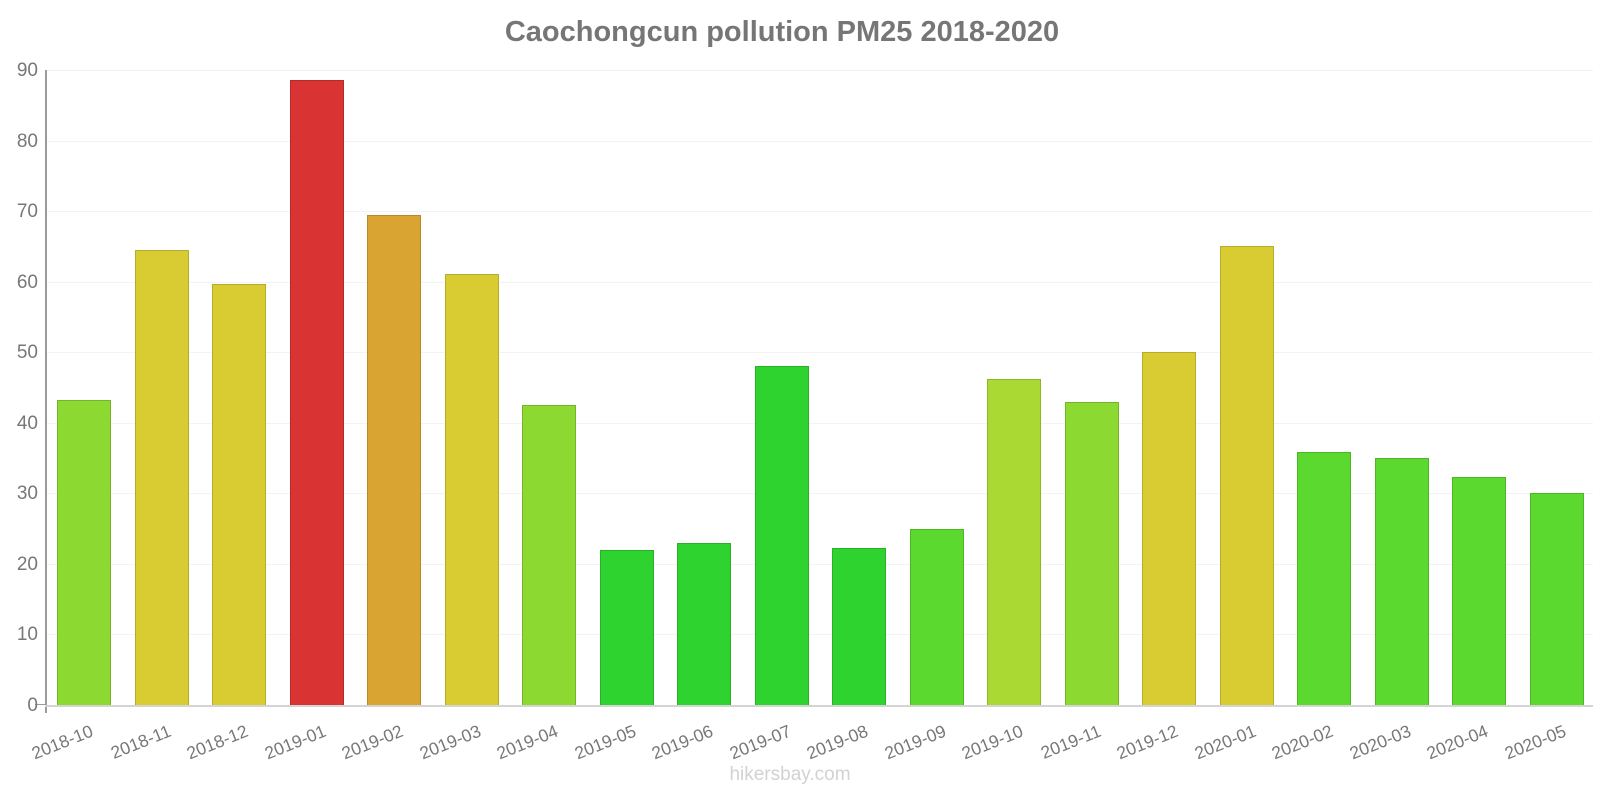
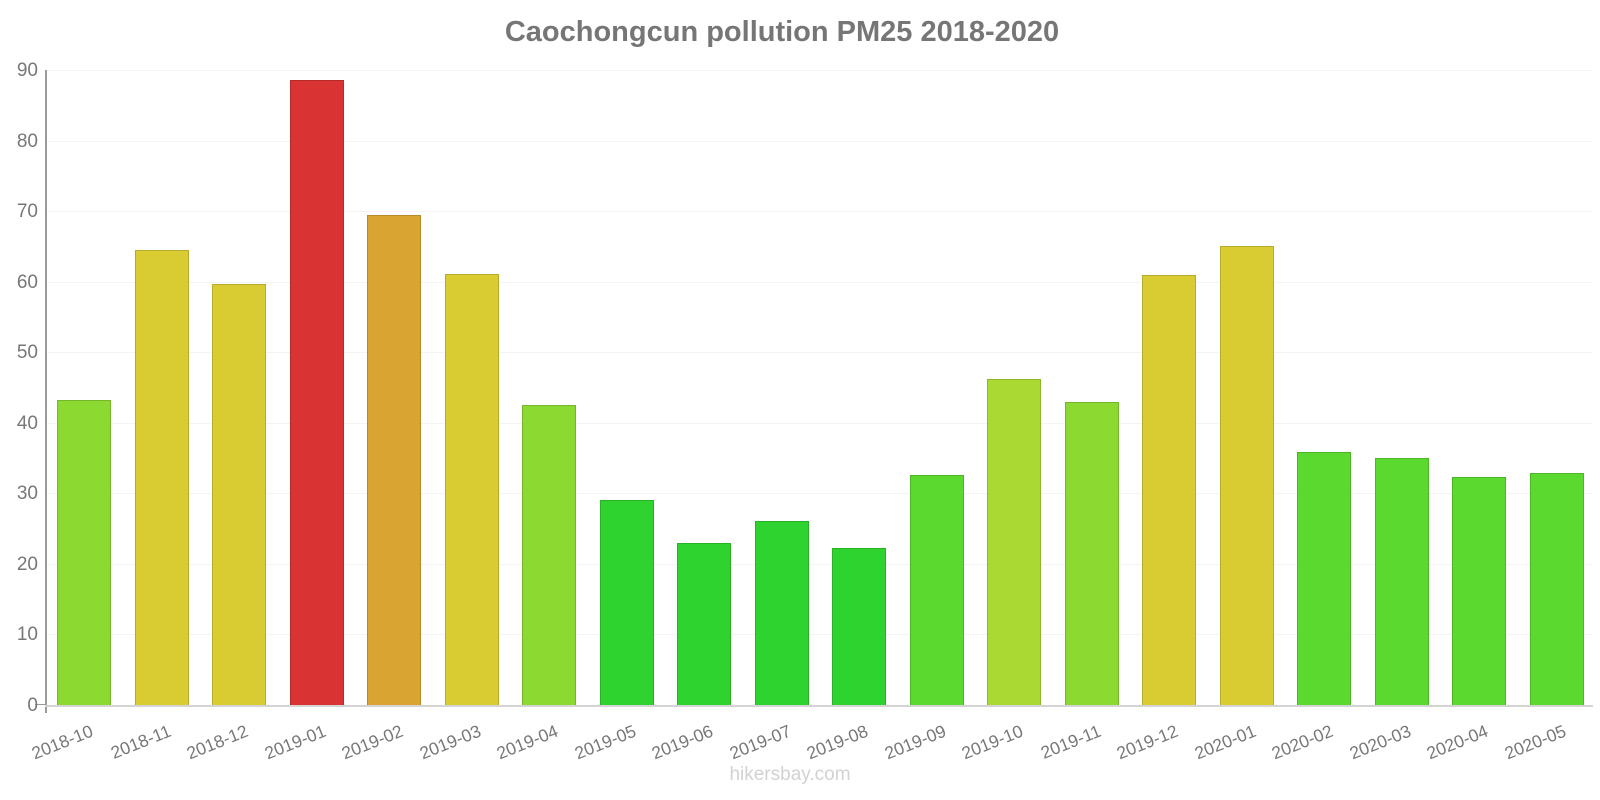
2019-05: 22 -> 29
2019-07: 48 -> 26
2019-09: 25 -> 33
2019-12: 50 -> 61
2020-05: 30 -> 33
